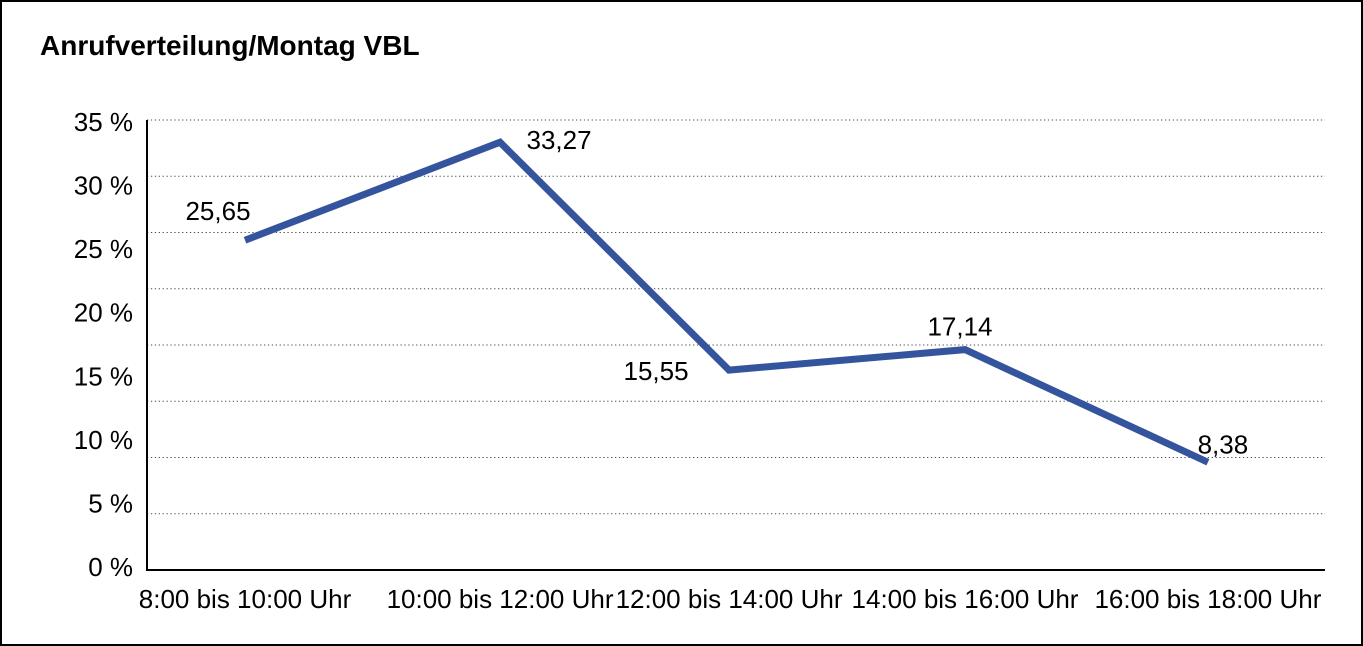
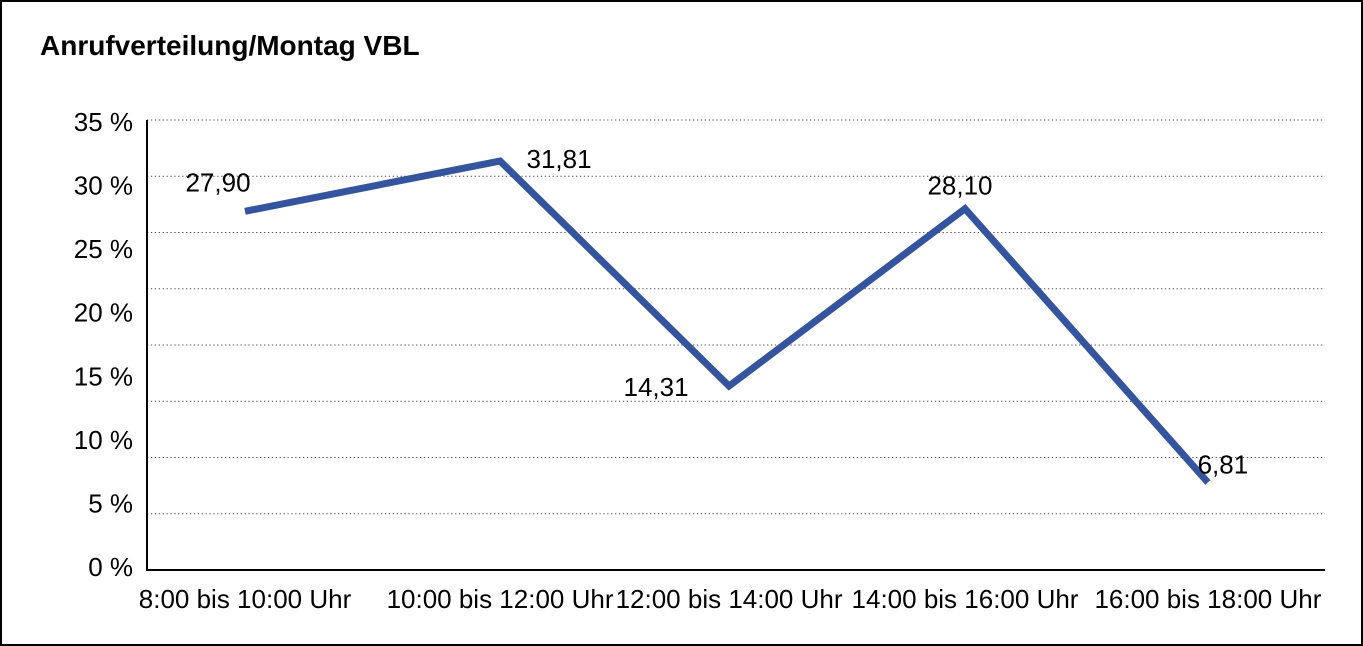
8:00 bis 10:00 Uhr: 25,65 -> 27,90
10:00 bis 12:00 Uhr: 33,27 -> 31,81
12:00 bis 14:00 Uhr: 15,55 -> 14,31
14:00 bis 16:00 Uhr: 17,14 -> 28,10
16:00 bis 18:00 Uhr: 8,38 -> 6,81
